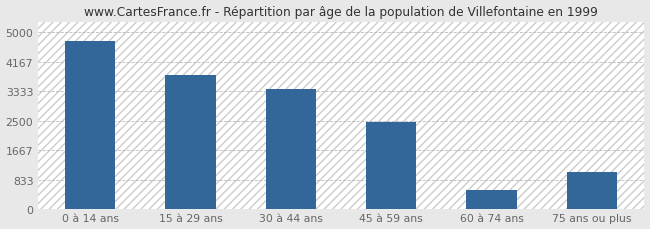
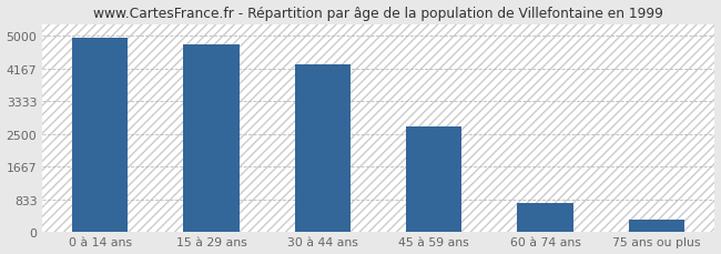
0 à 14 ans: 4750 -> 4940
15 à 29 ans: 3800 -> 4790
30 à 44 ans: 3400 -> 4270
45 à 59 ans: 2450 -> 2700
60 à 74 ans: 550 -> 740
75 ans ou plus: 1050 -> 320
